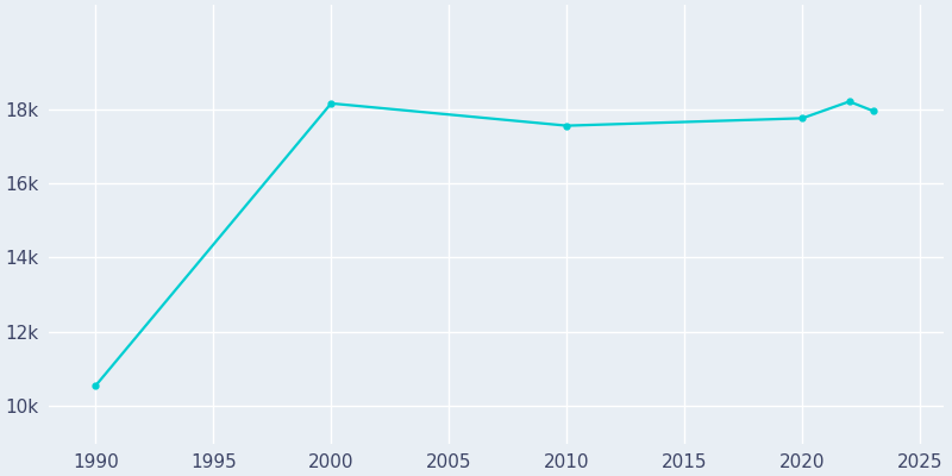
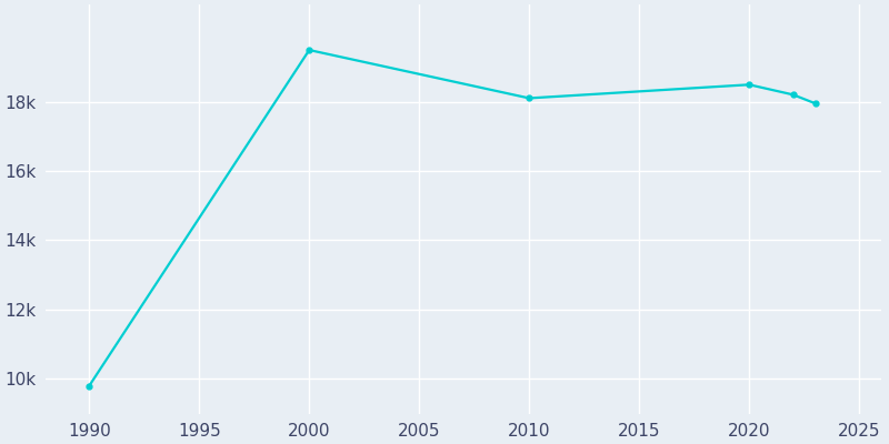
1990: 10.55k -> 9.80k
2000: 18.15k -> 19.49k
2010: 17.55k -> 18.10k
2020: 17.75k -> 18.49k
